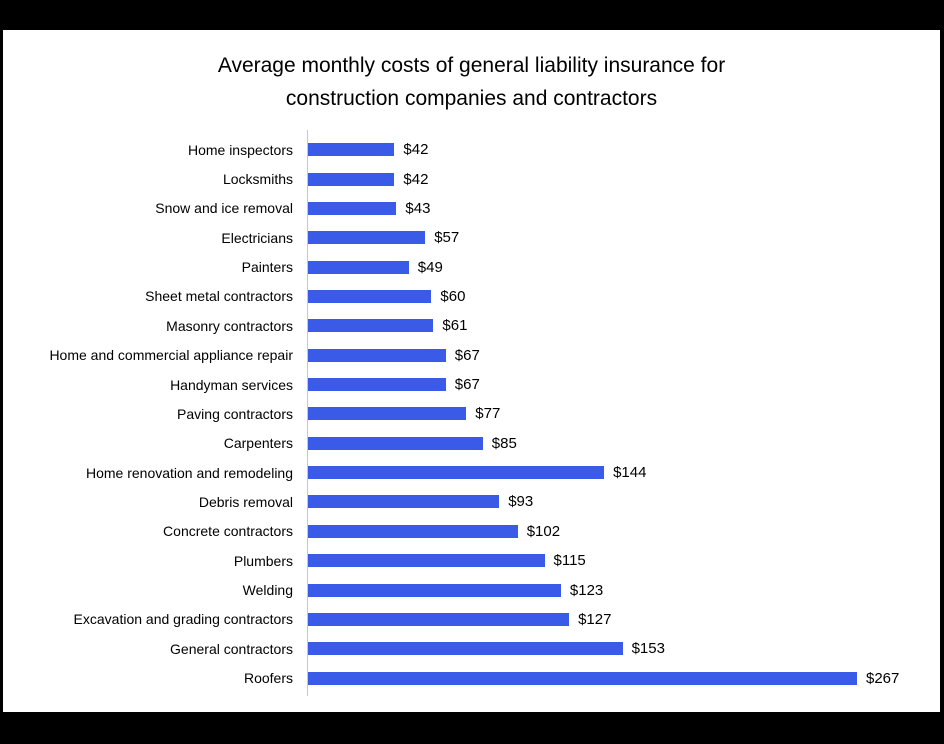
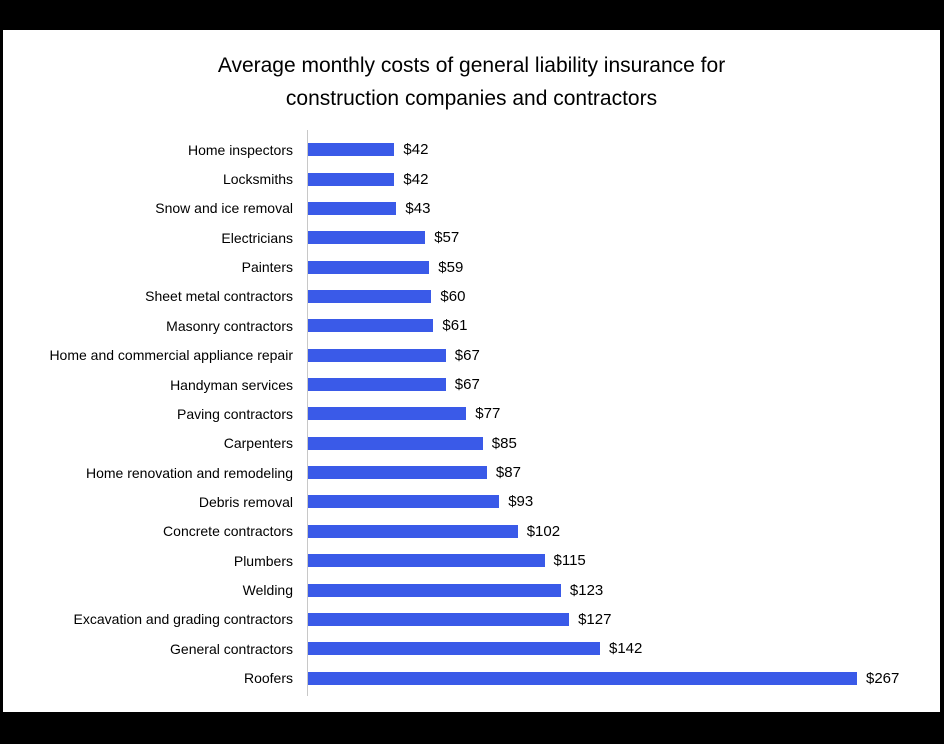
Painters: $49 -> $59
Home renovation and remodeling: $144 -> $87
General contractors: $153 -> $142
